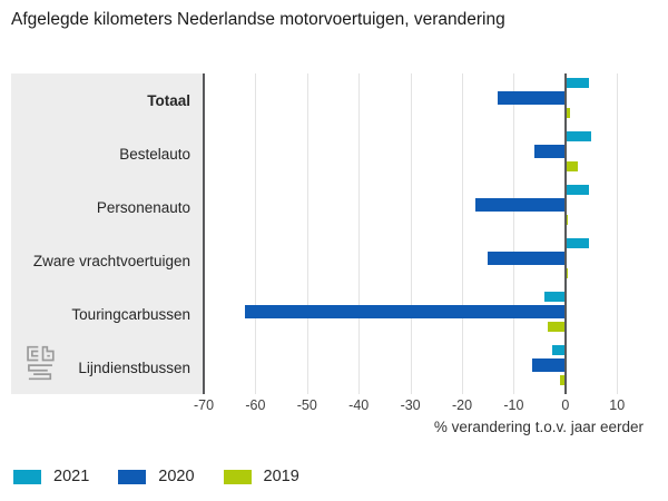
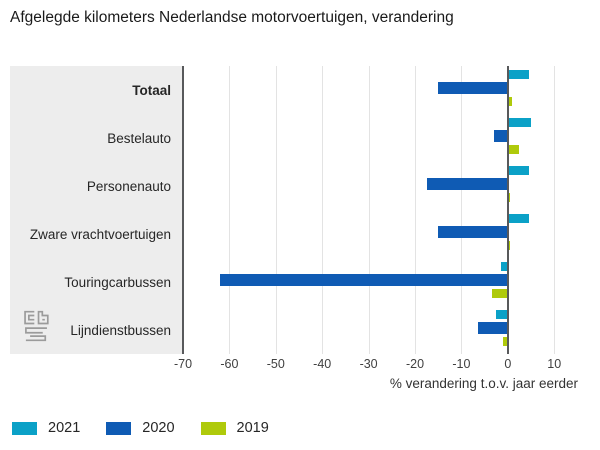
2020/Totaal: -13 -> -15
2020/Bestelauto: -6 -> -3
2021/Touringcarbussen: -4 -> -2
